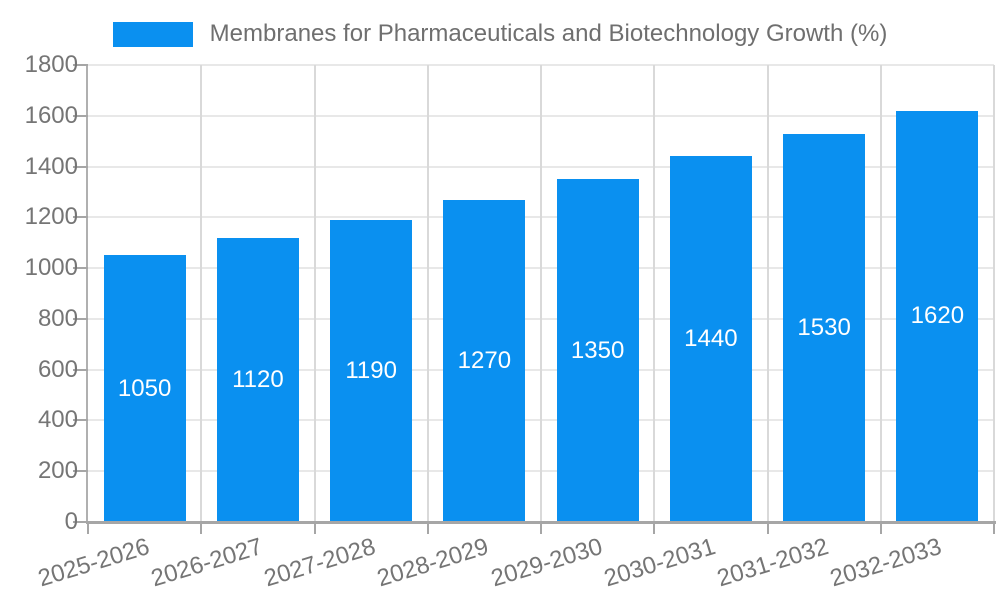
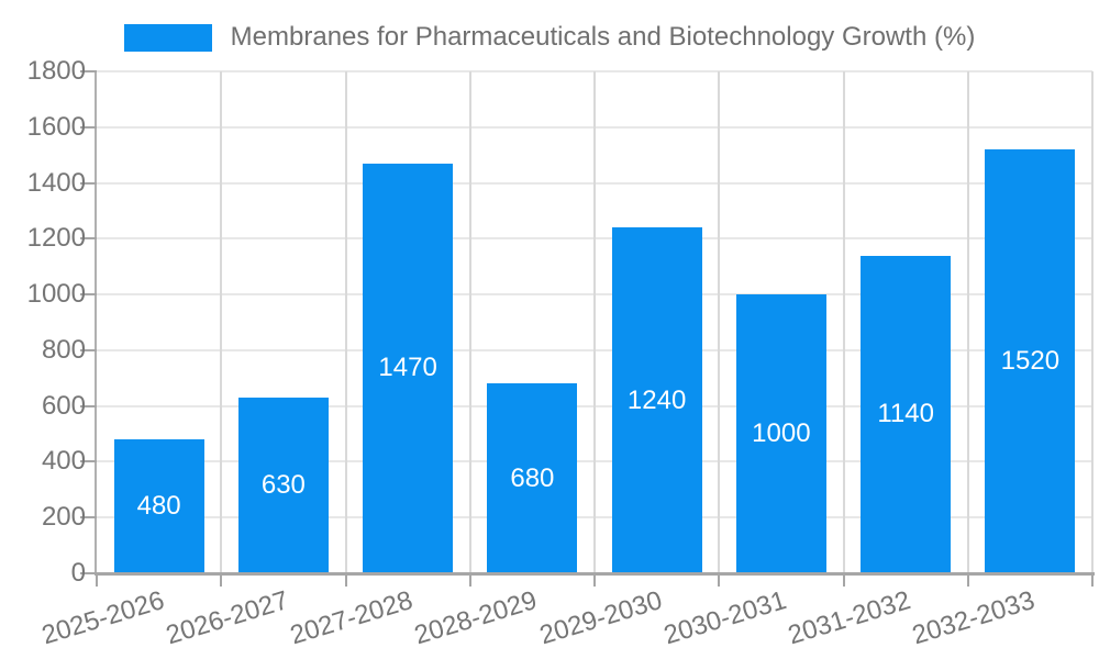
2025-2026: 1050 -> 480
2026-2027: 1120 -> 630
2027-2028: 1190 -> 1470
2028-2029: 1270 -> 680
2029-2030: 1350 -> 1240
2030-2031: 1440 -> 1000
2031-2032: 1530 -> 1140
2032-2033: 1620 -> 1520
